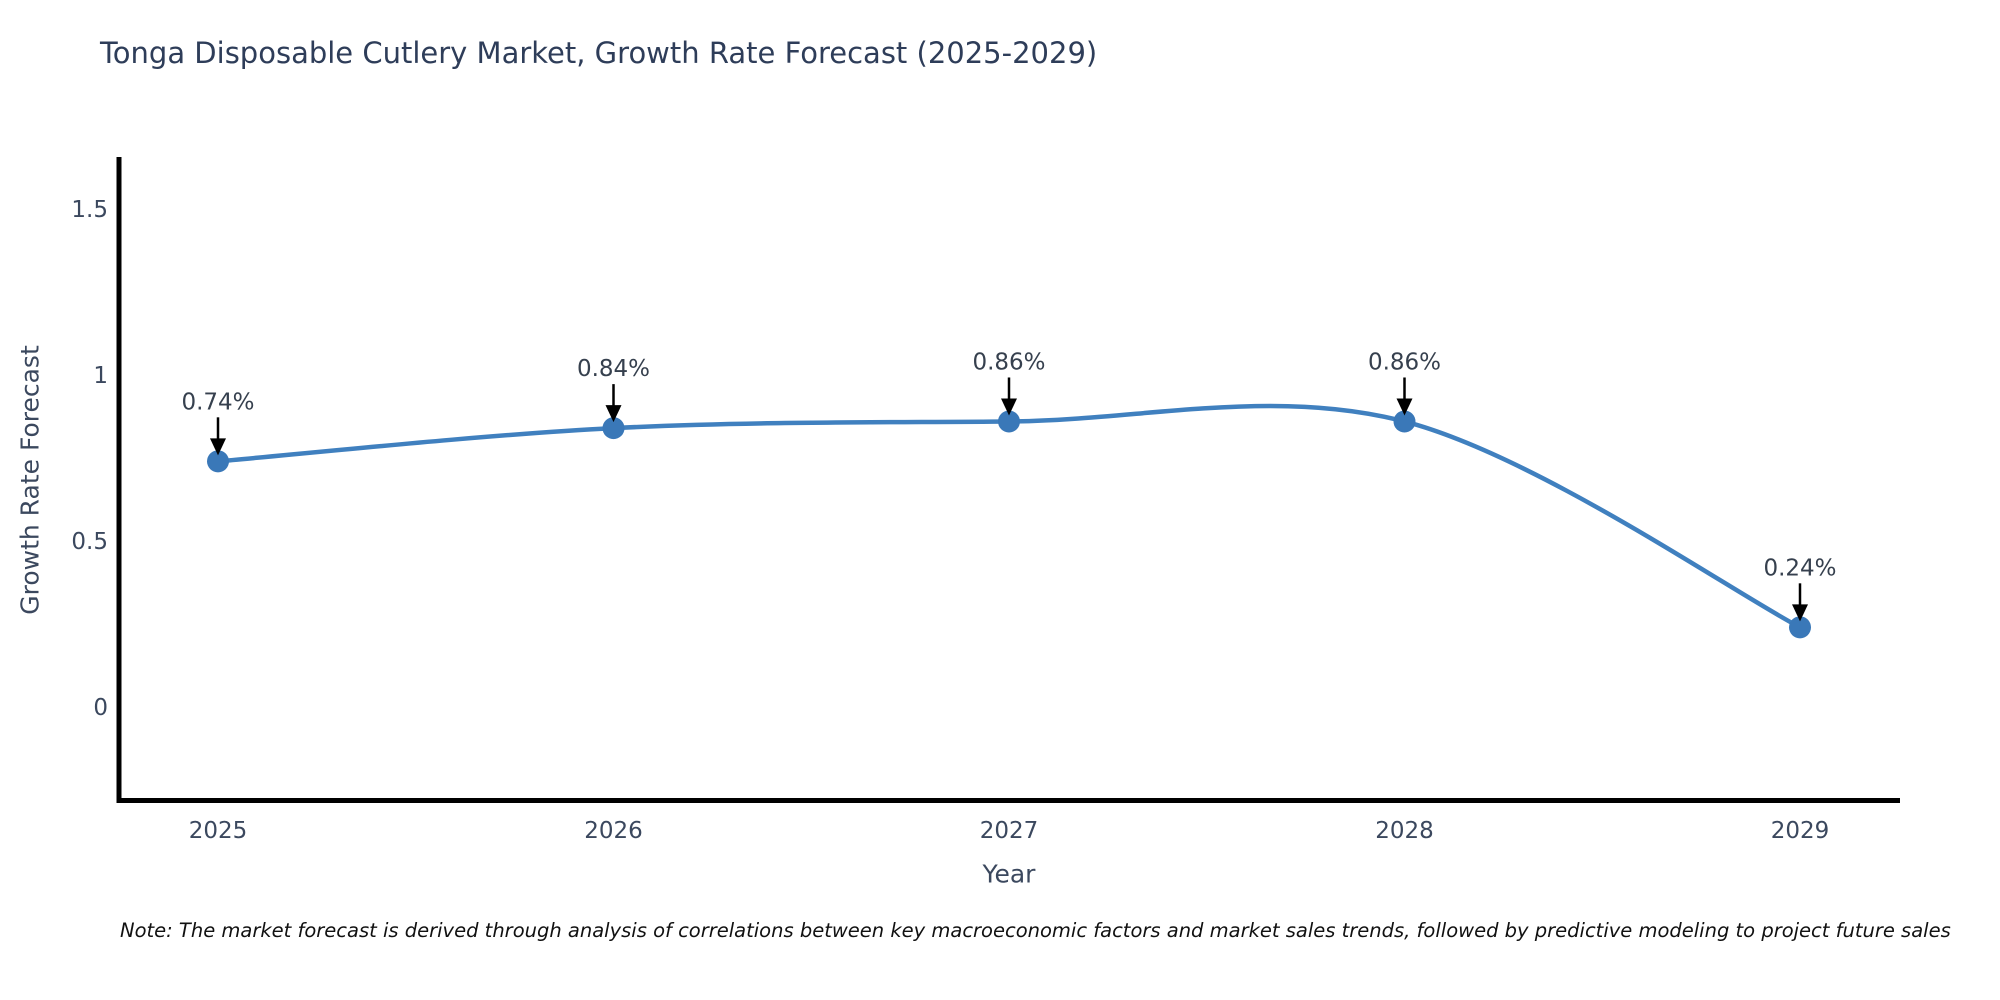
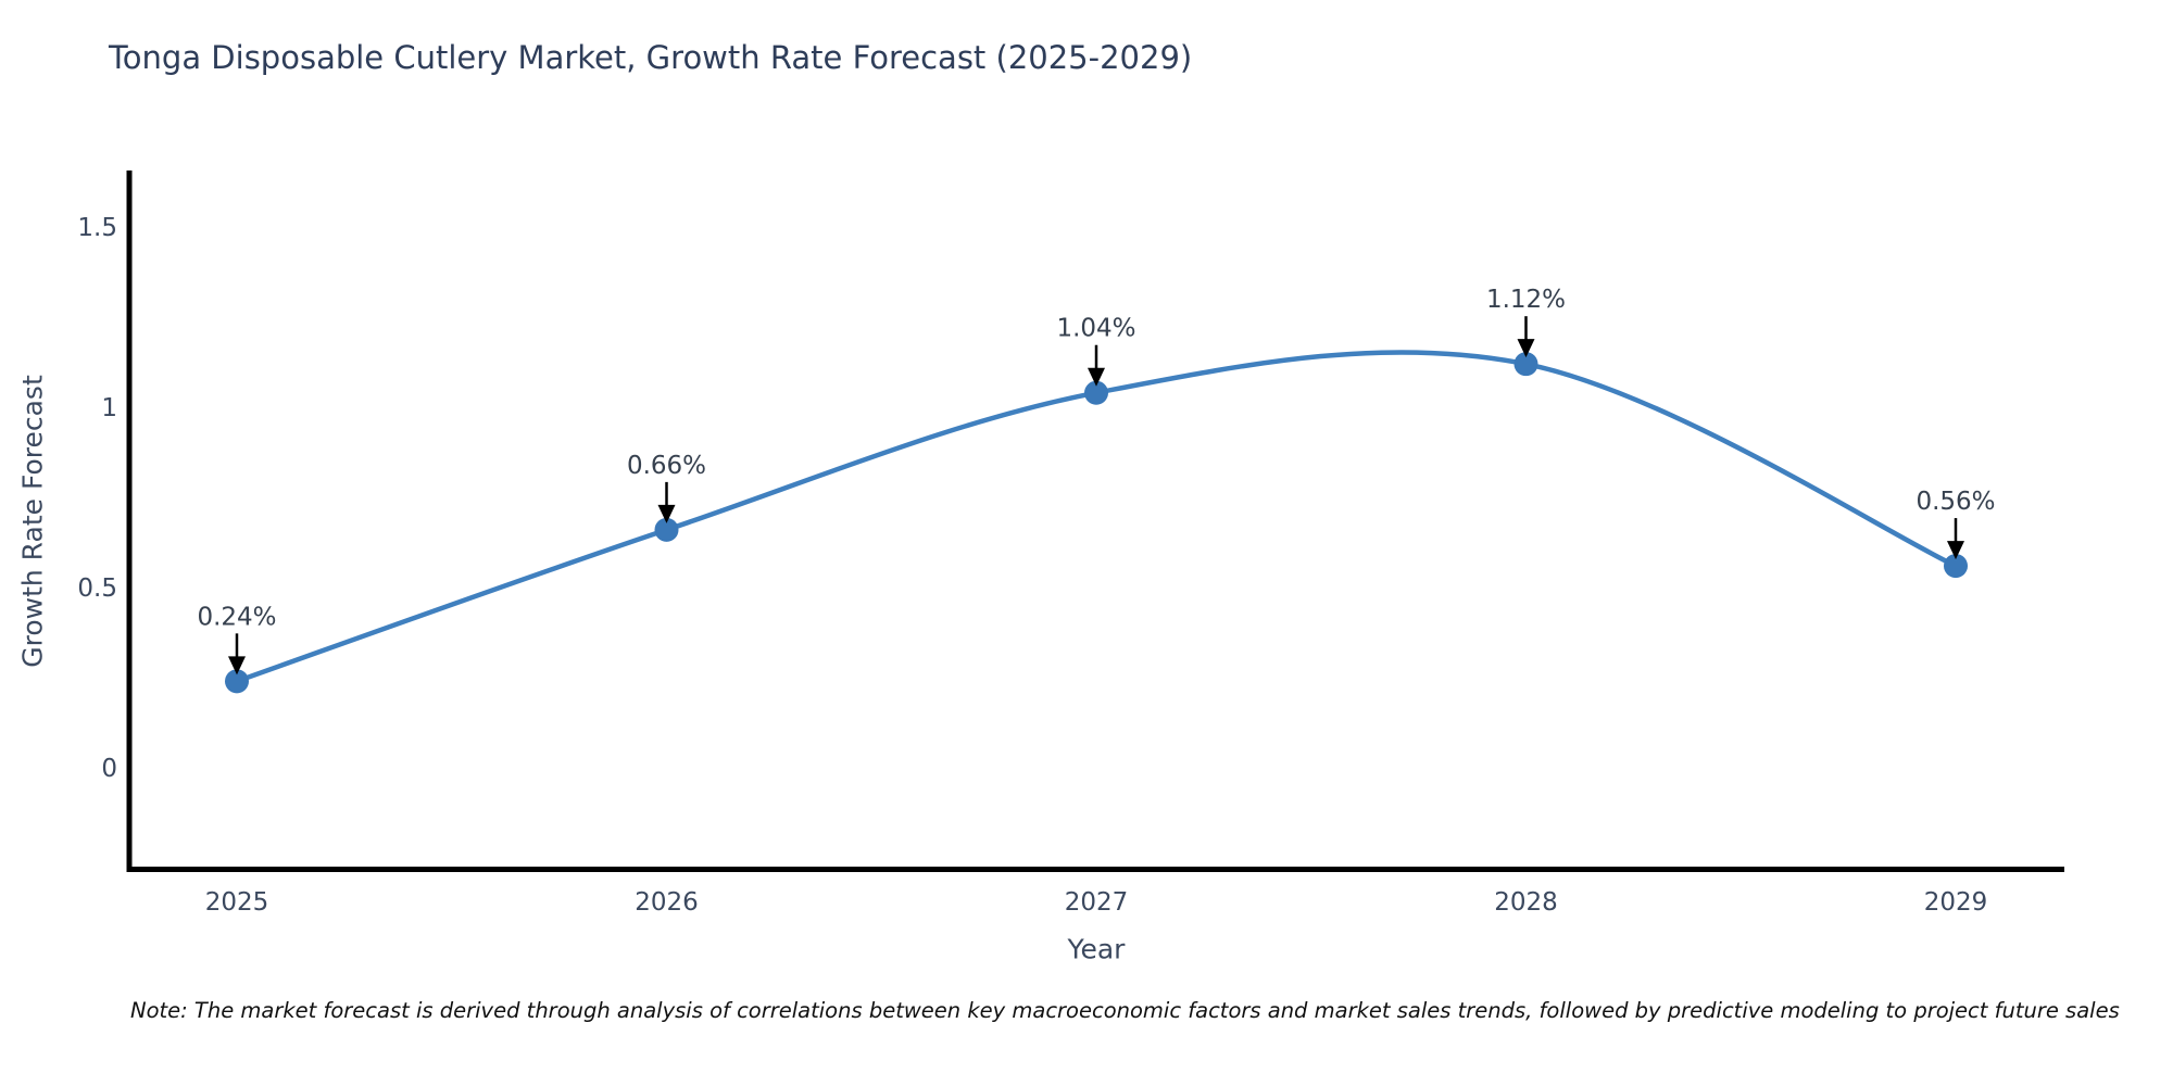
2025: 0.74% -> 0.24%
2026: 0.84% -> 0.66%
2027: 0.86% -> 1.04%
2028: 0.86% -> 1.12%
2029: 0.24% -> 0.56%
